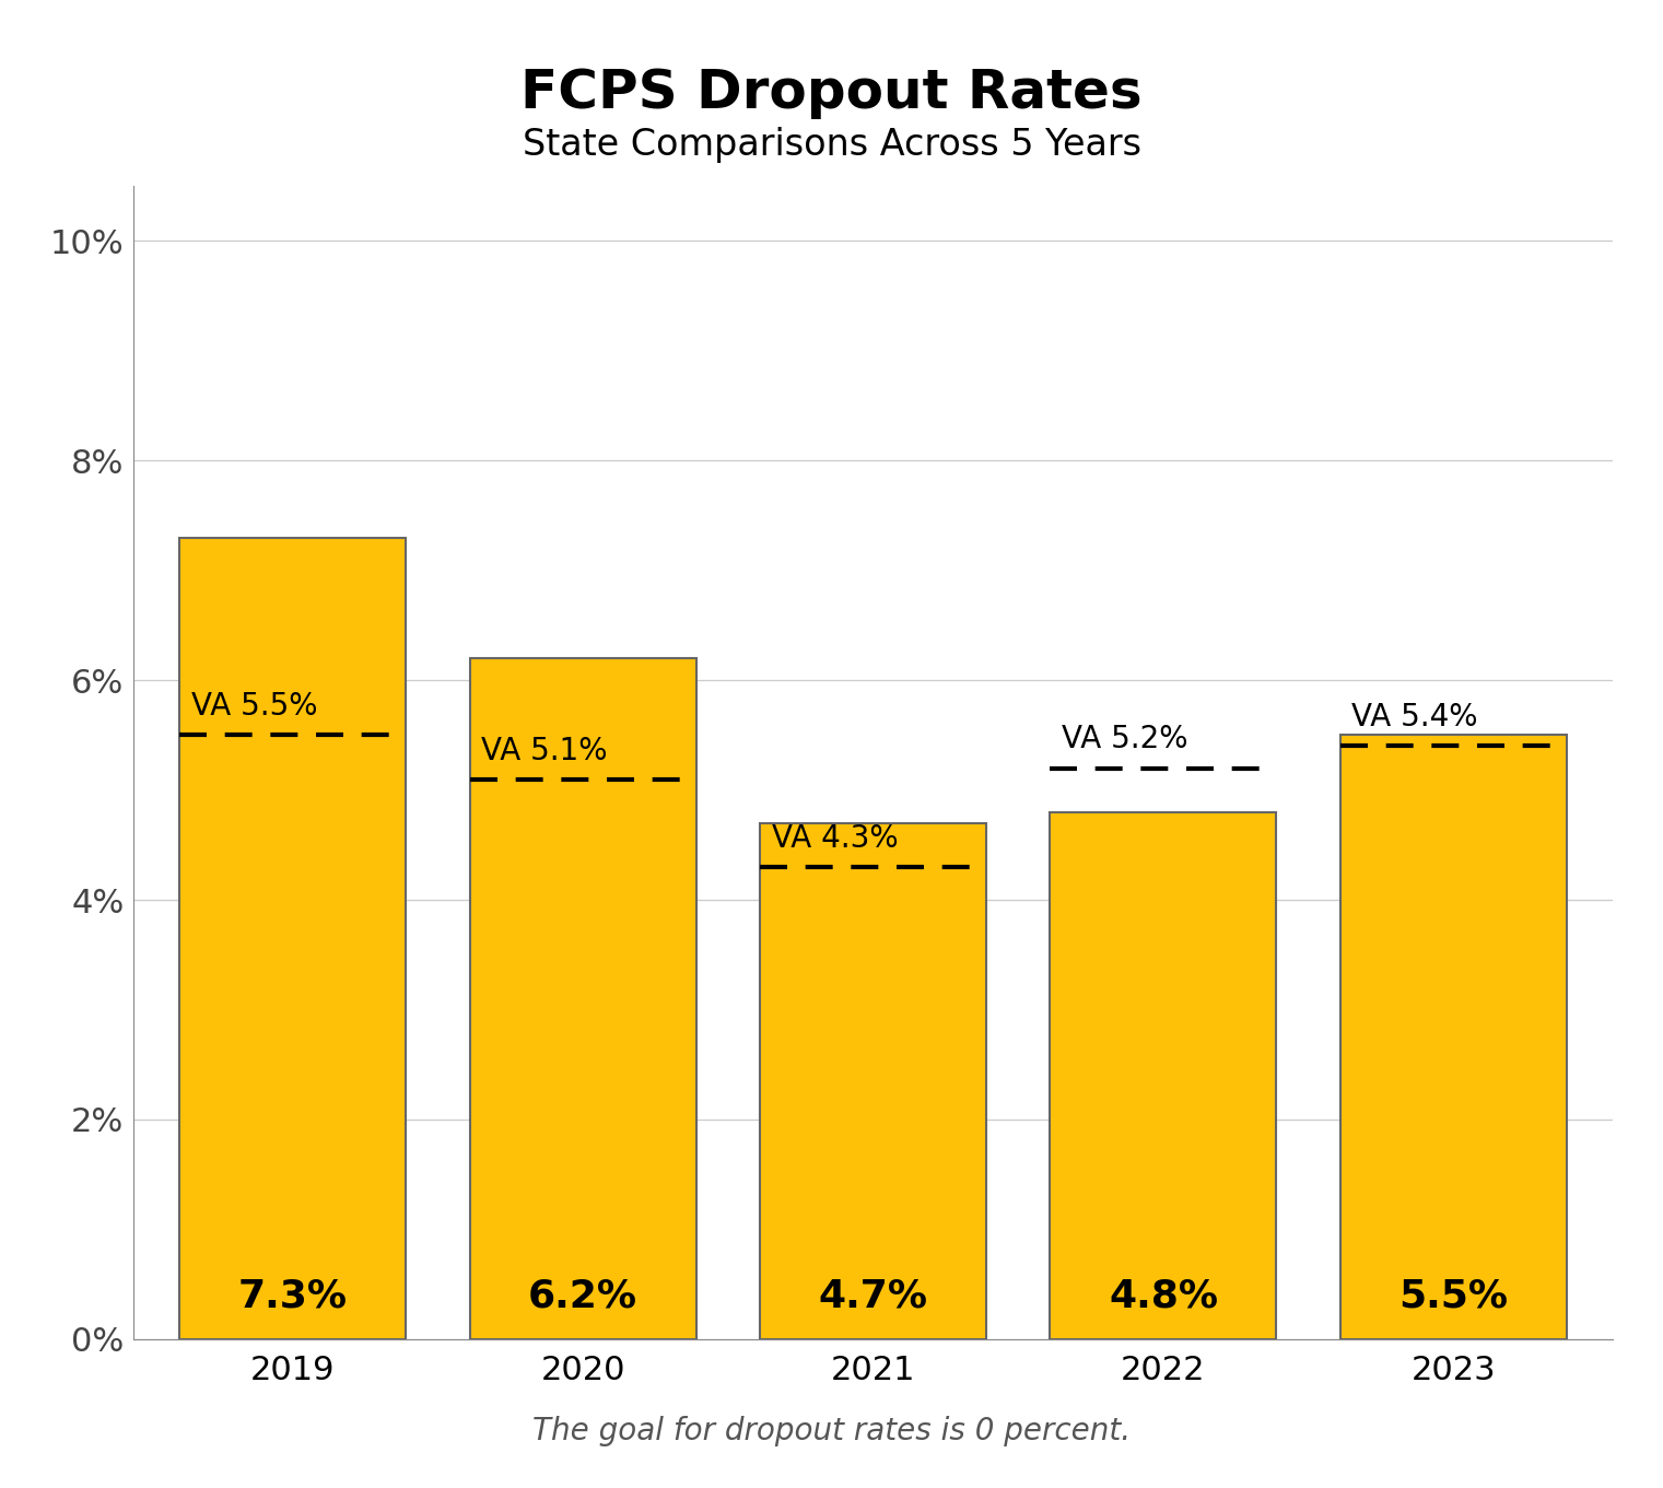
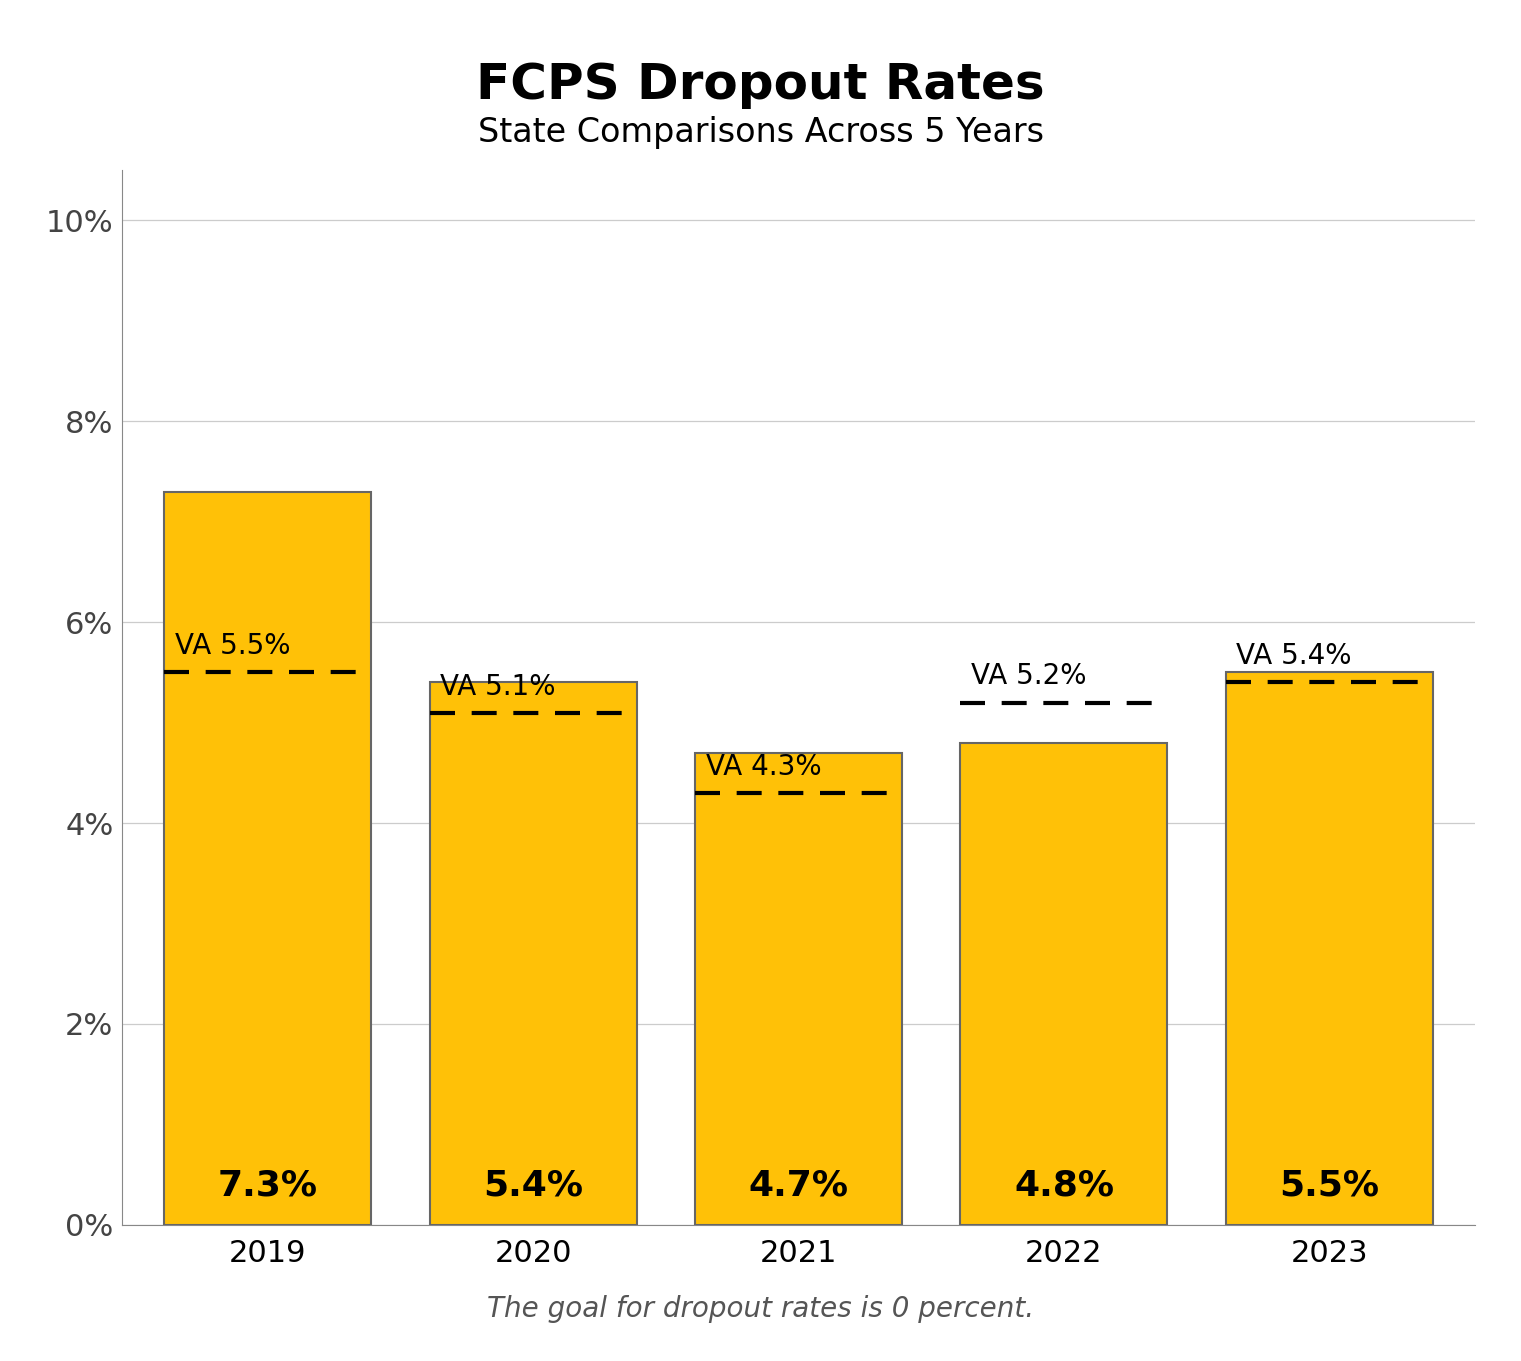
2020: 6.2% -> 5.4%
